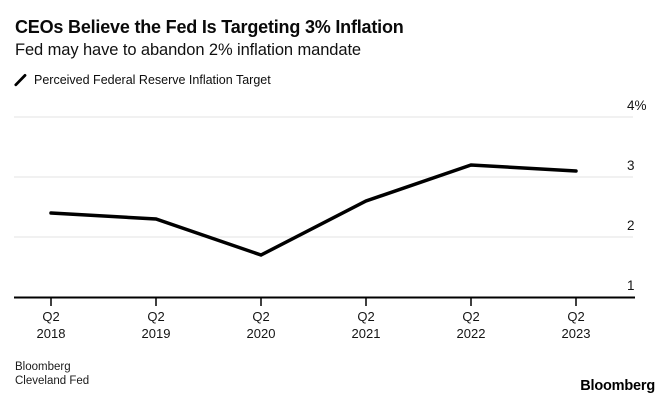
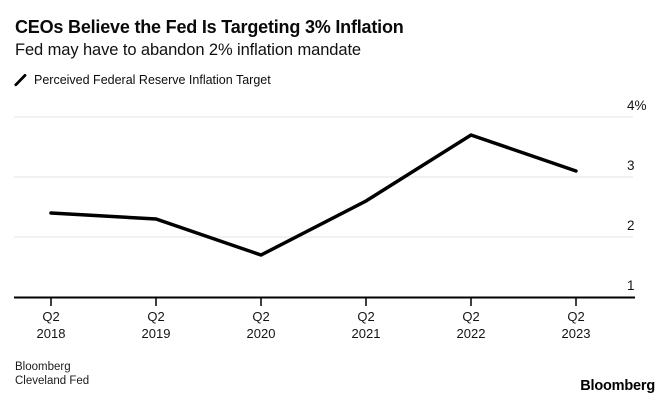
Q2 2022: 3.2% -> 3.7%
